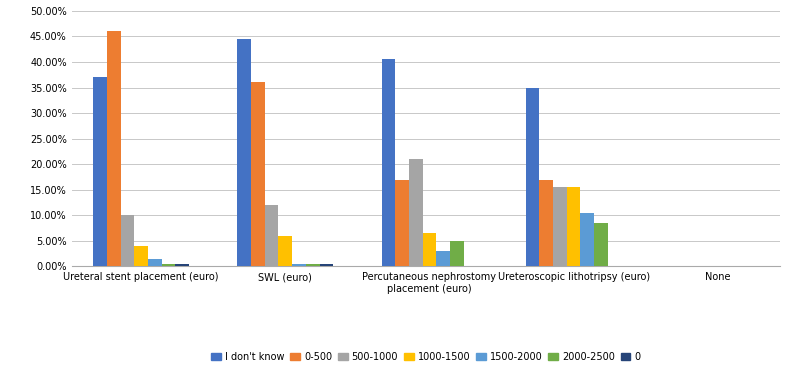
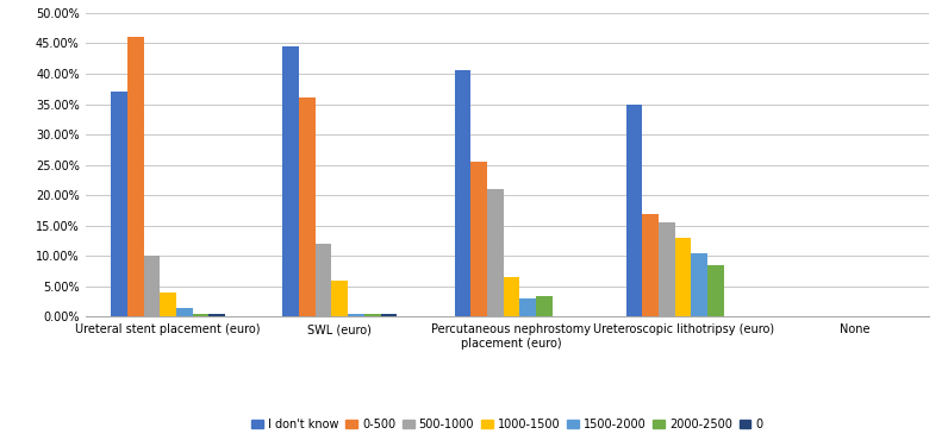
0-500/Percutaneous nephrostomy placement (euro): 17.0% -> 25.5%
2000-2500/Percutaneous nephrostomy placement (euro): 5.0% -> 3.5%
1000-1500/Ureteroscopic lithotripsy (euro): 15.6% -> 13.0%
